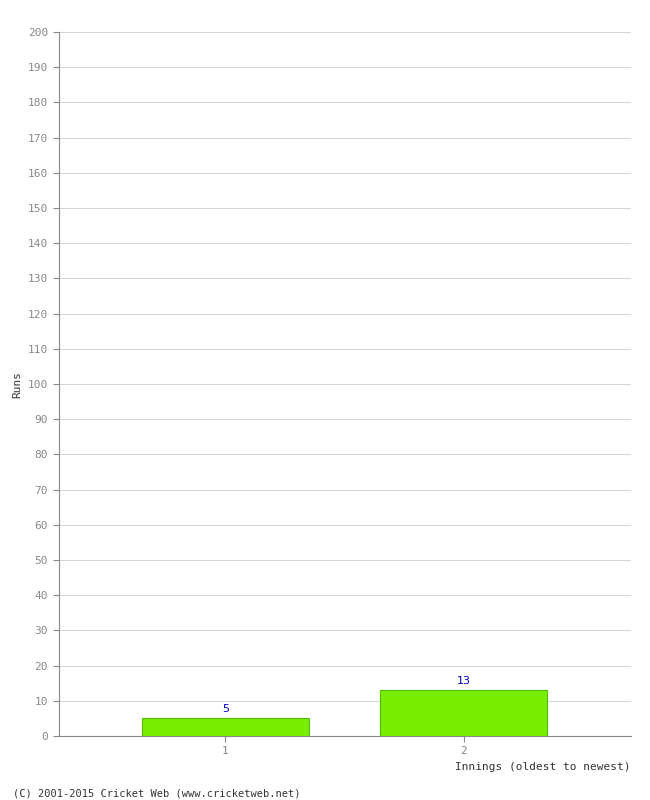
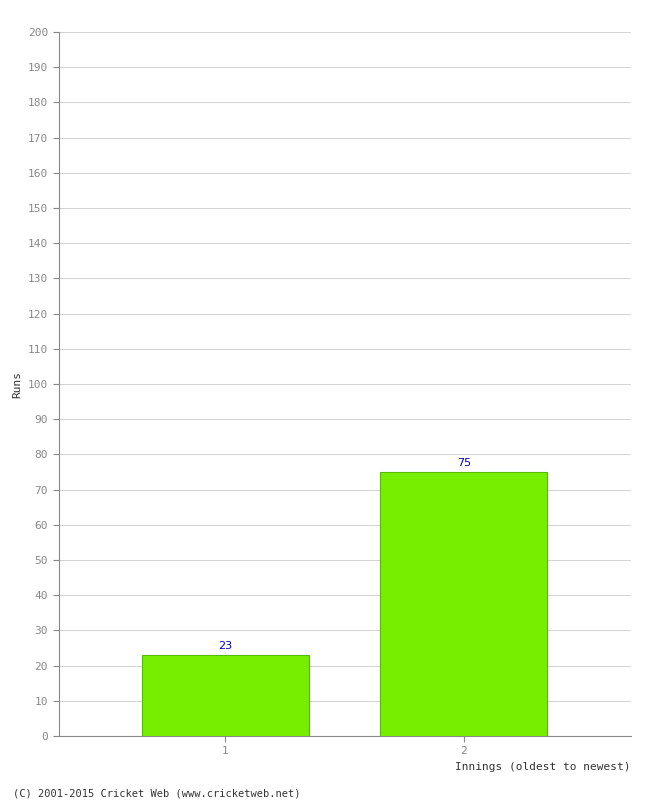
1: 5 -> 23
2: 13 -> 75
